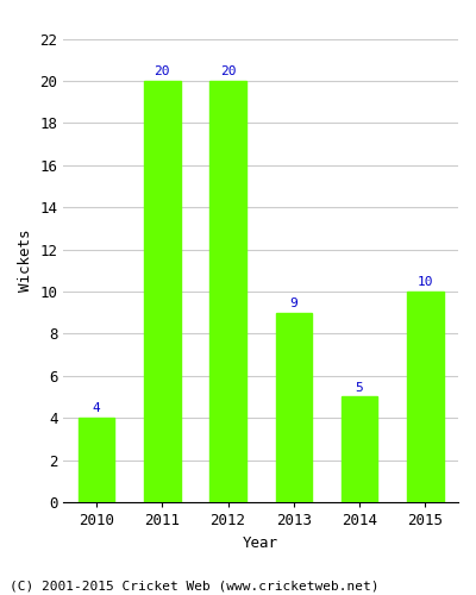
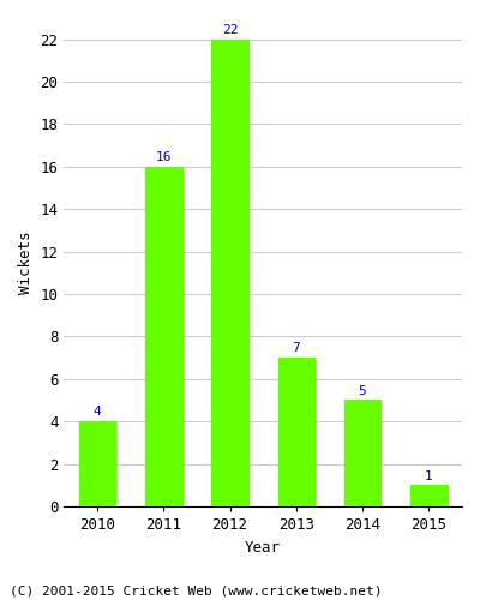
2011: 20 -> 16
2012: 20 -> 22
2013: 9 -> 7
2015: 10 -> 1
